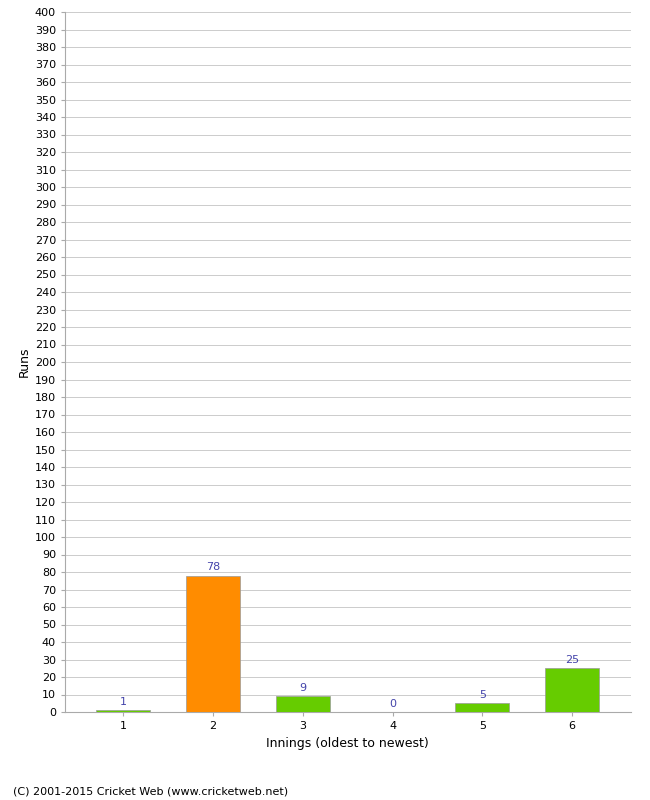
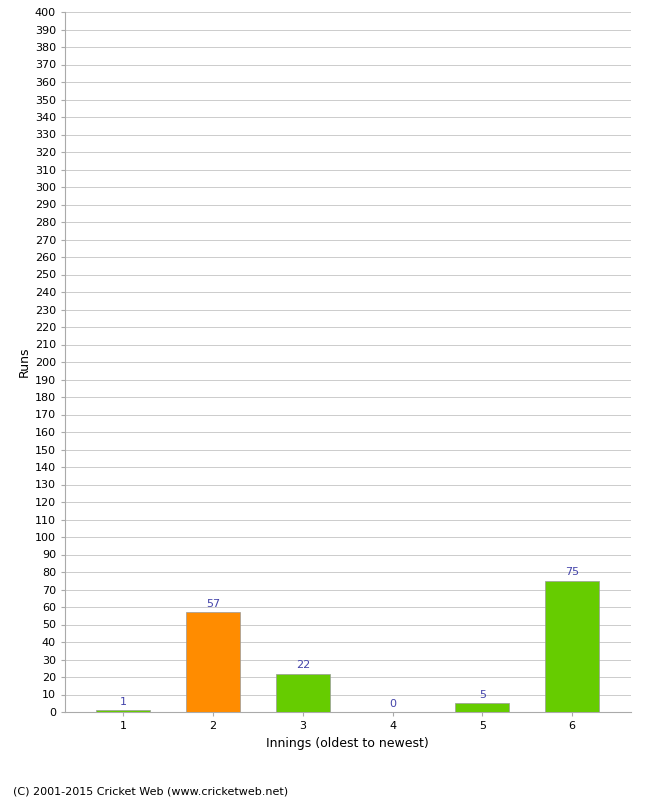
2: 78 -> 57
3: 9 -> 22
6: 25 -> 75
